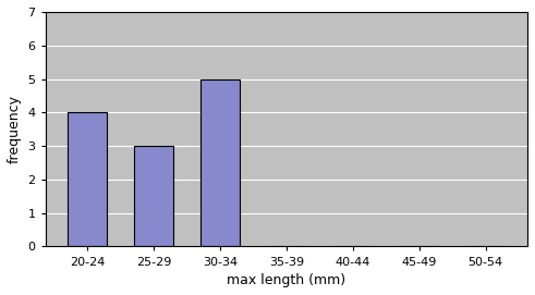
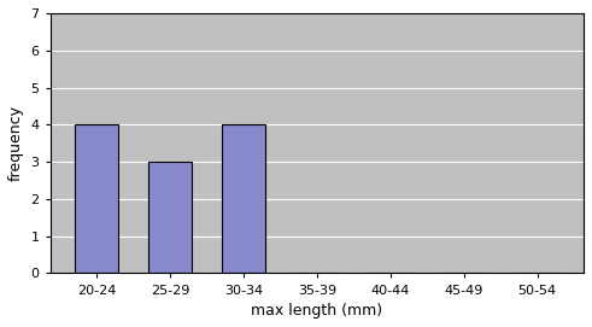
30-34: 5 -> 4
